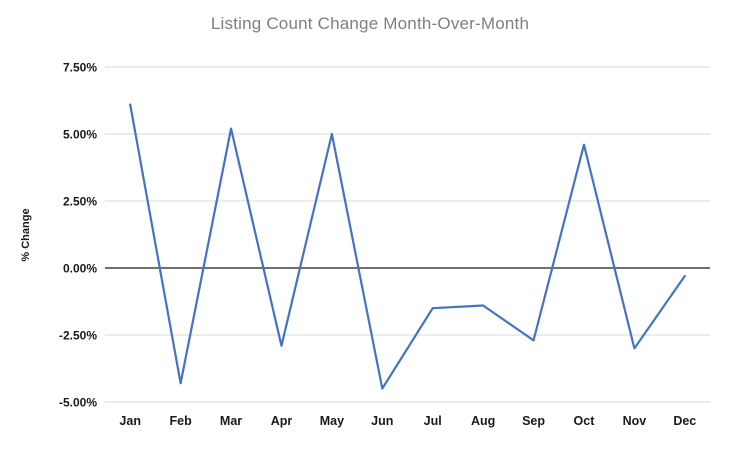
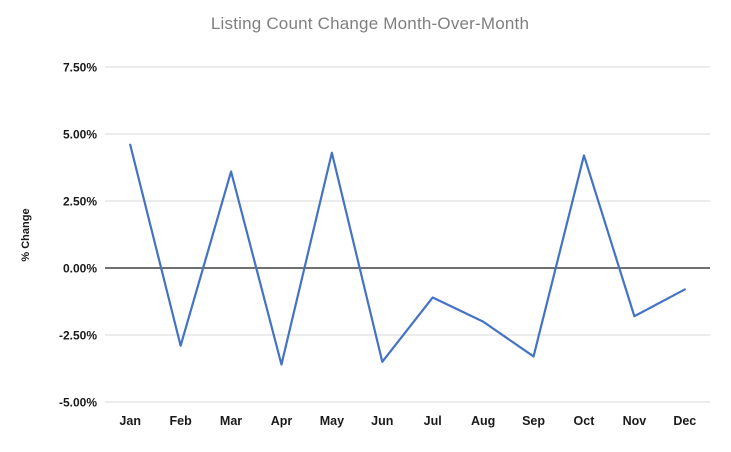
Jan: 6.1% -> 4.6%
Feb: -4.3% -> -2.9%
Mar: 5.2% -> 3.6%
Apr: -2.9% -> -3.6%
May: 5.0% -> 4.3%
Jun: -4.5% -> -3.5%
Jul: -1.5% -> -1.1%
Aug: -1.4% -> -2.0%
Sep: -2.7% -> -3.3%
Oct: 4.6% -> 4.2%
Nov: -3.0% -> -1.8%
Dec: -0.3% -> -0.8%
